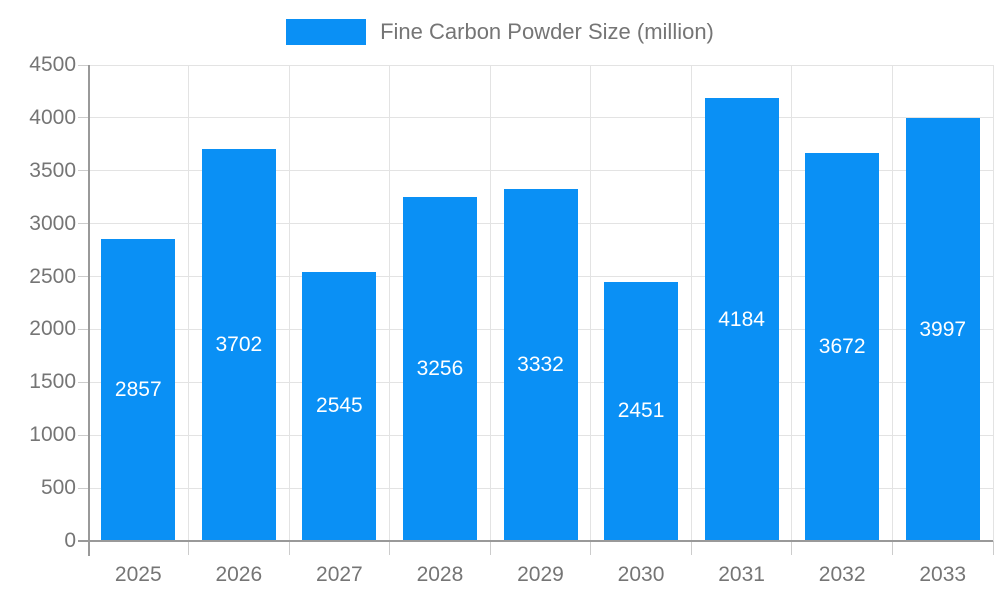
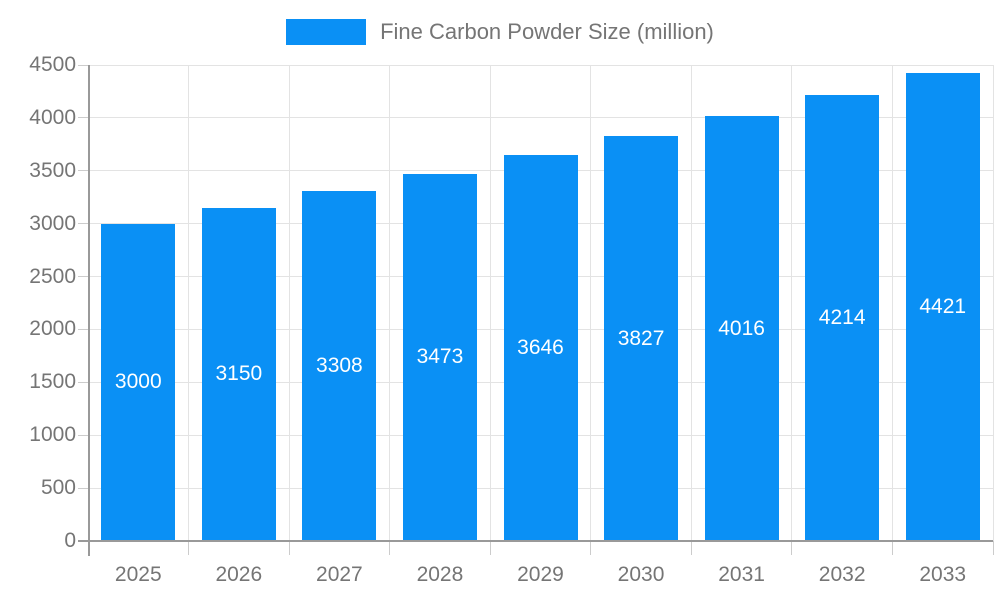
2025: 2857 -> 3000
2026: 3702 -> 3150
2027: 2545 -> 3308
2028: 3256 -> 3473
2029: 3332 -> 3646
2030: 2451 -> 3827
2031: 4184 -> 4016
2032: 3672 -> 4214
2033: 3997 -> 4421
